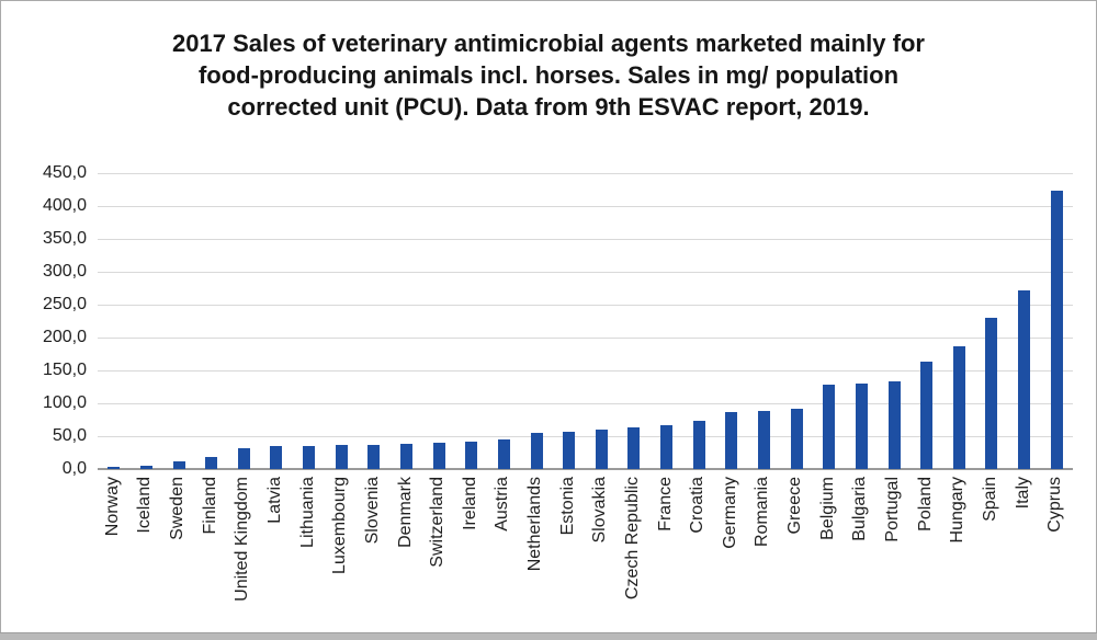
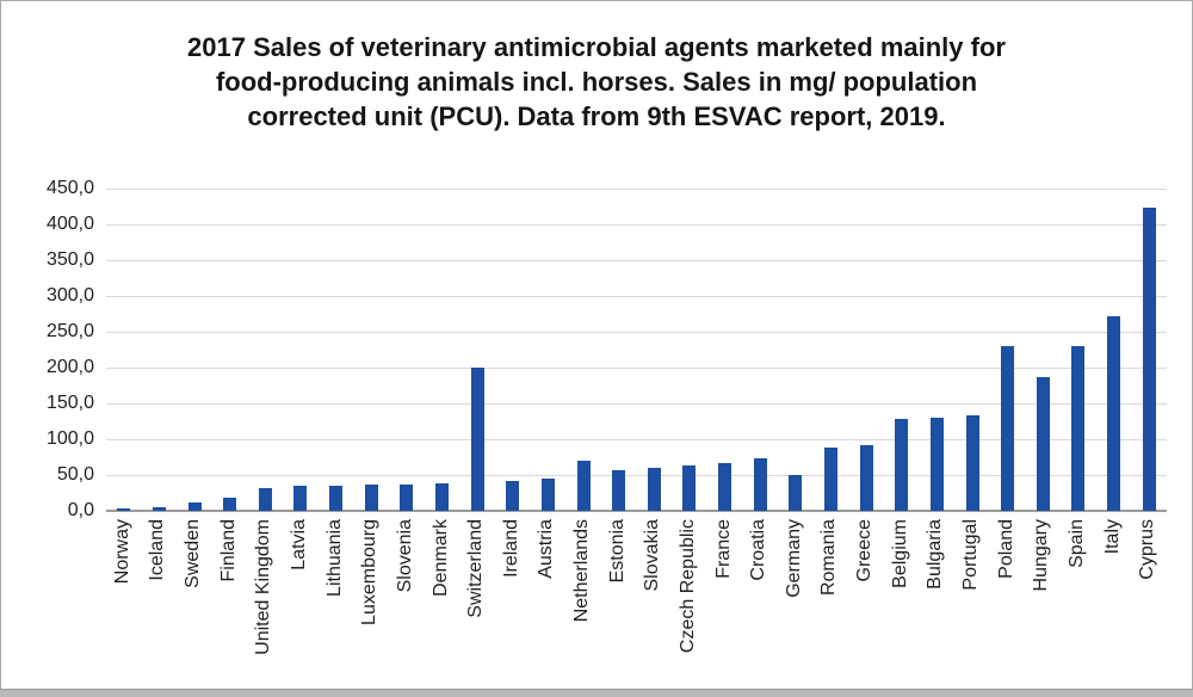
Switzerland: 40 -> 200
Netherlands: 50 -> 70
Germany: 90 -> 50
Poland: 160 -> 230
